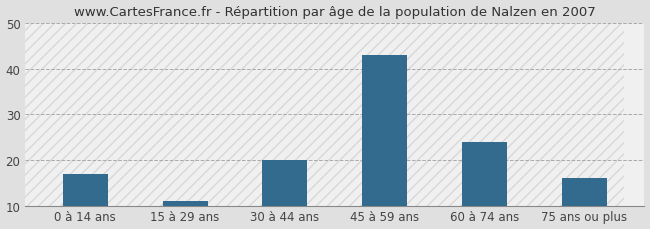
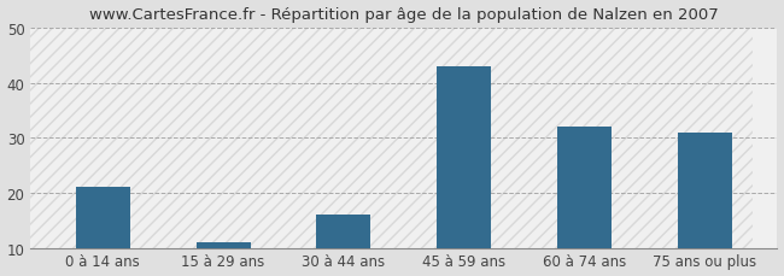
0 à 14 ans: 17 -> 21
30 à 44 ans: 20 -> 16
60 à 74 ans: 24 -> 32
75 ans ou plus: 16 -> 31
